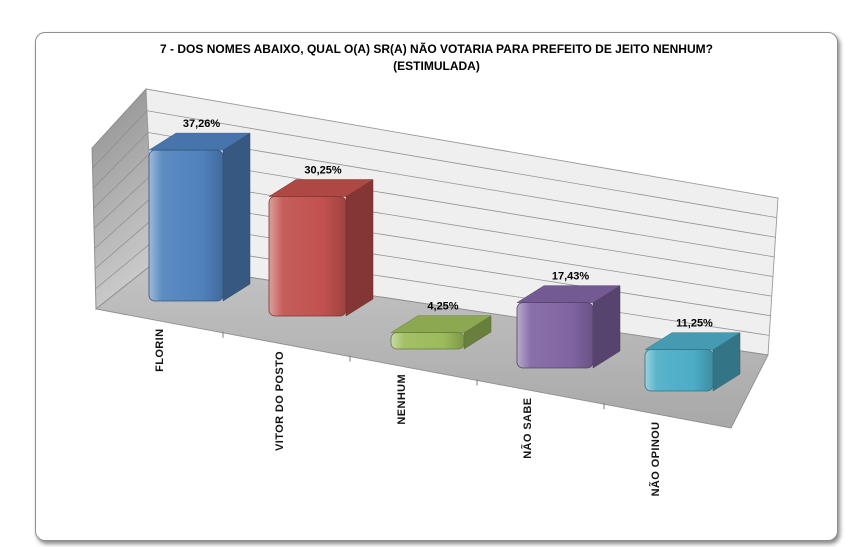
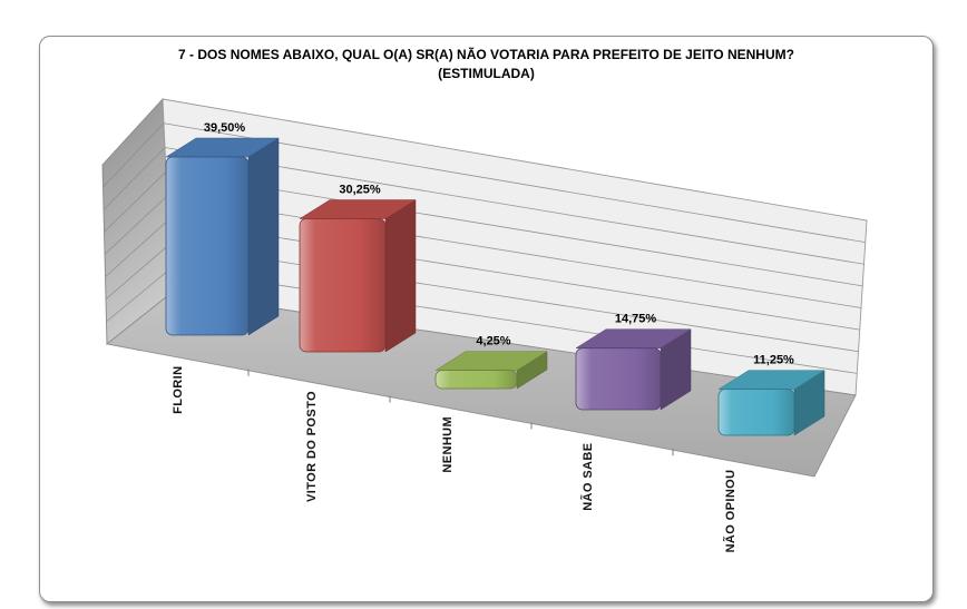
FLORIN: 37,26% -> 39,50%
NÃO SABE: 17,43% -> 14,75%
